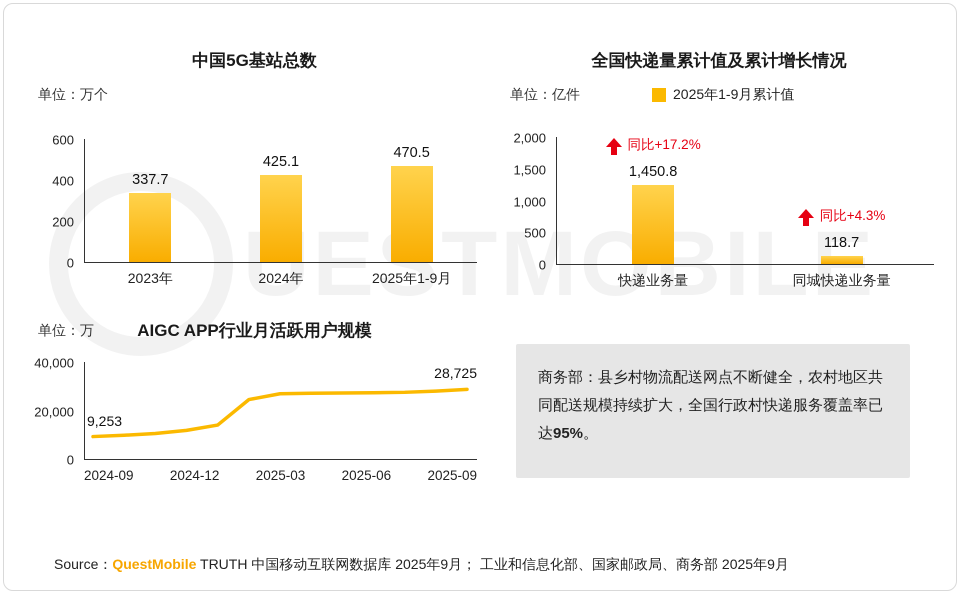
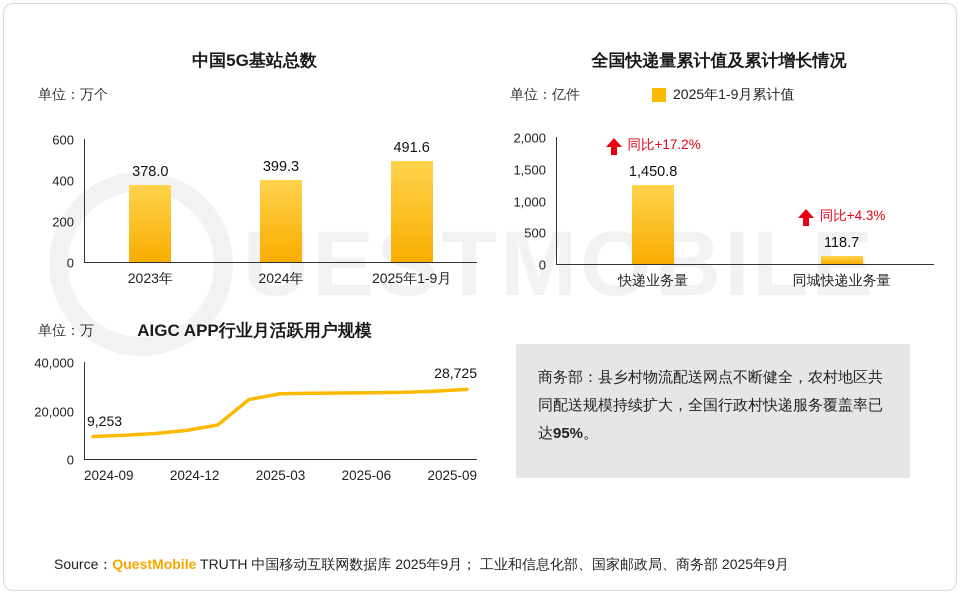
中国5G基站总数/2023年: 337.7 -> 378.0
中国5G基站总数/2024年: 425.1 -> 399.3
中国5G基站总数/2025年1-9月: 470.5 -> 491.6
